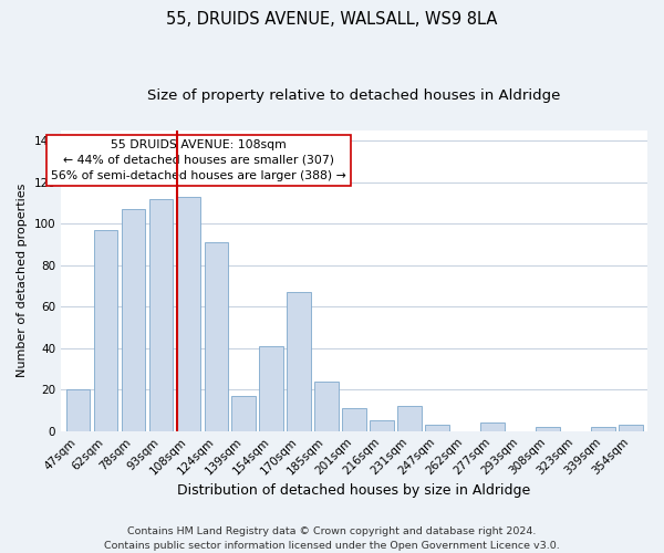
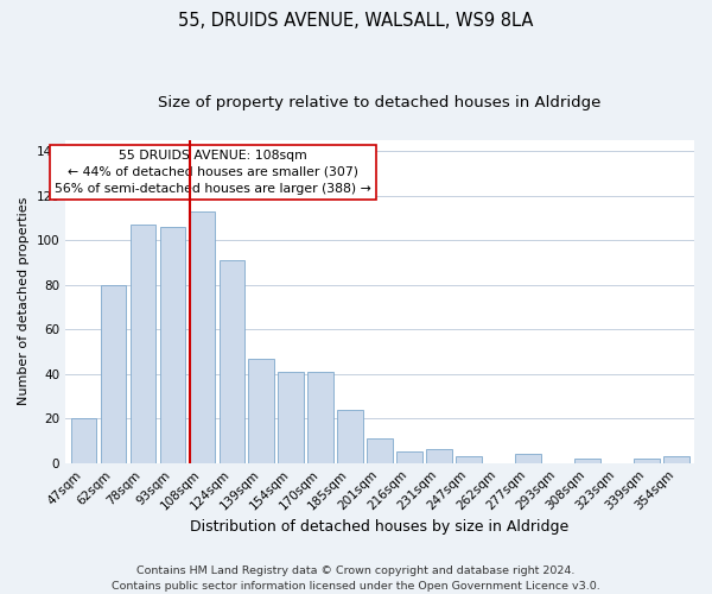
62sqm: 97 -> 80
93sqm: 112 -> 106
139sqm: 17 -> 47
170sqm: 67 -> 41
231sqm: 12 -> 6
